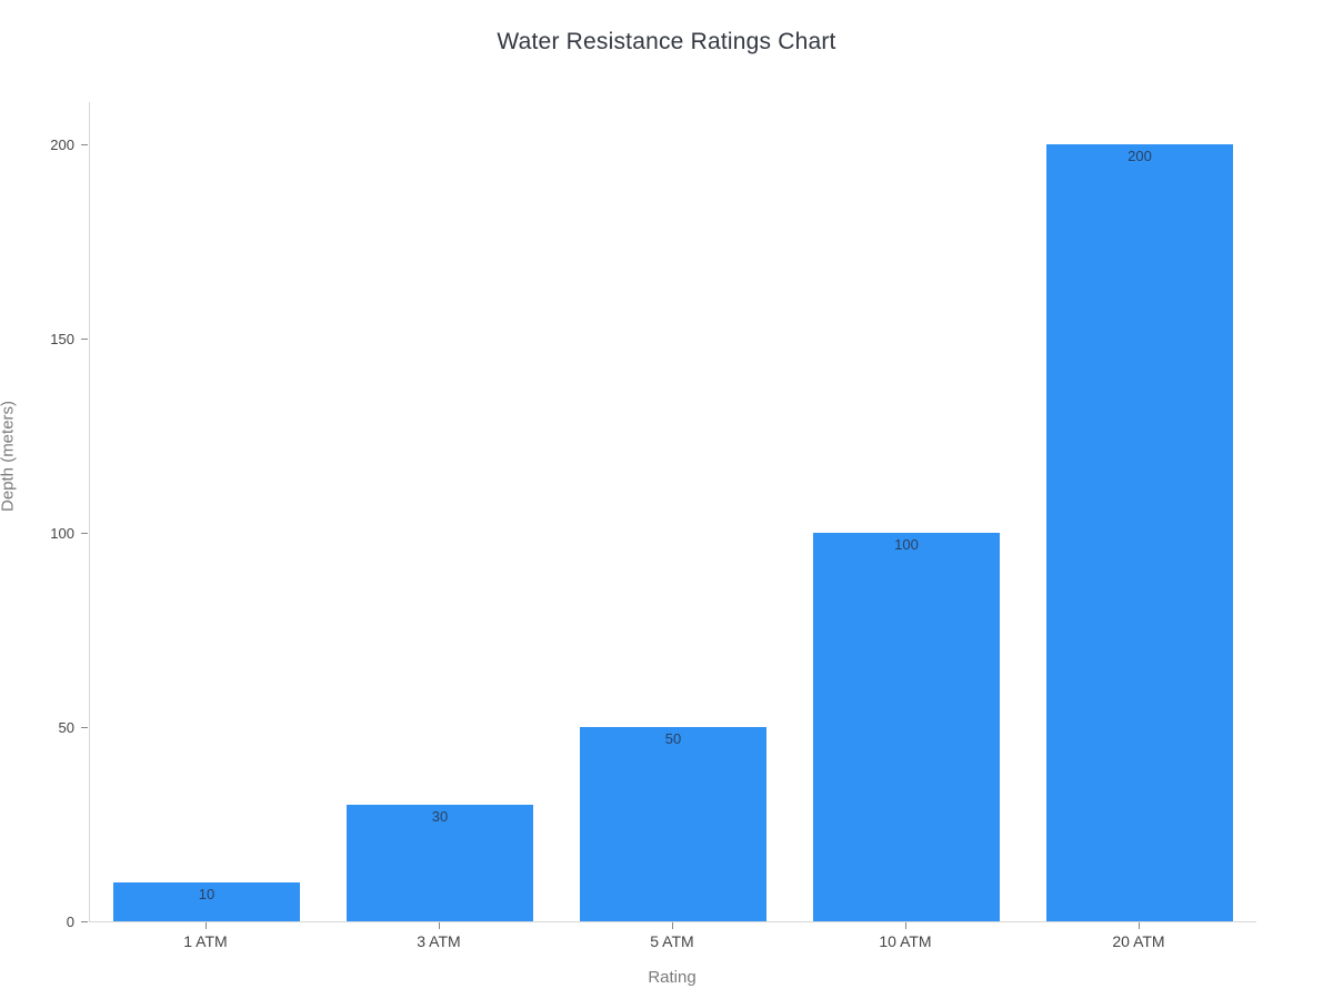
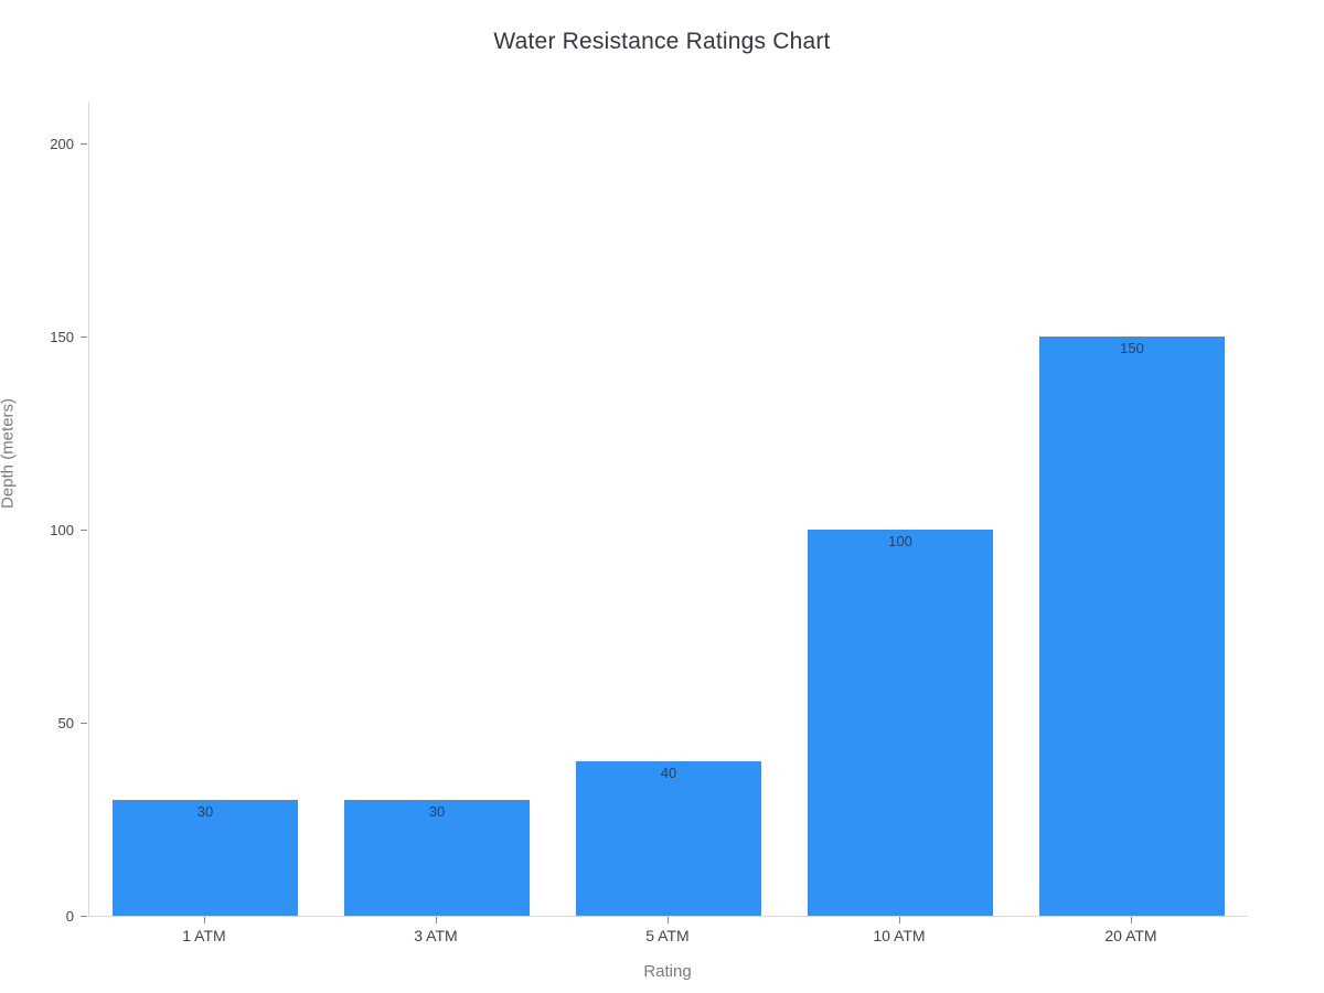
1 ATM: 10 -> 30
5 ATM: 50 -> 40
20 ATM: 200 -> 150
